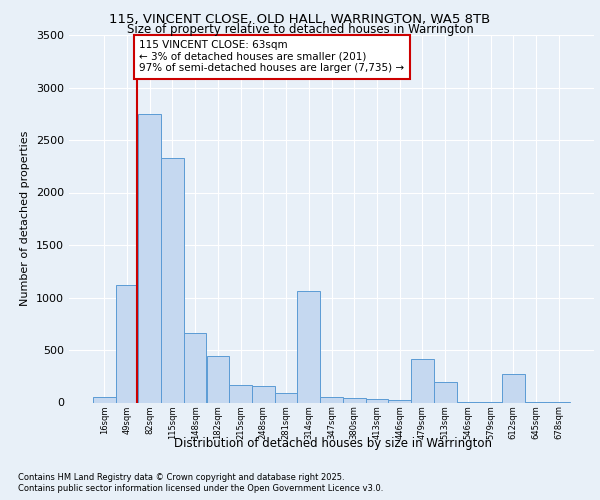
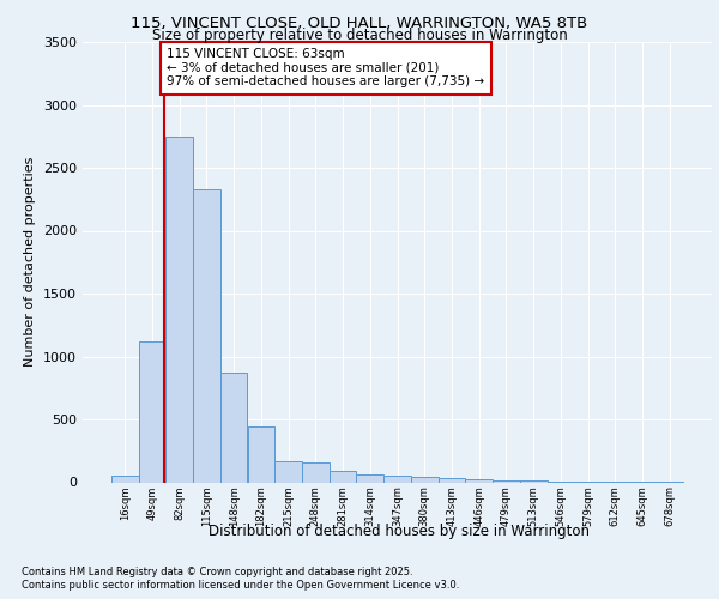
148sqm: 660 -> 870
314sqm: 1060 -> 60
479sqm: 410 -> 20
513sqm: 200 -> 10
612sqm: 270 -> 0
